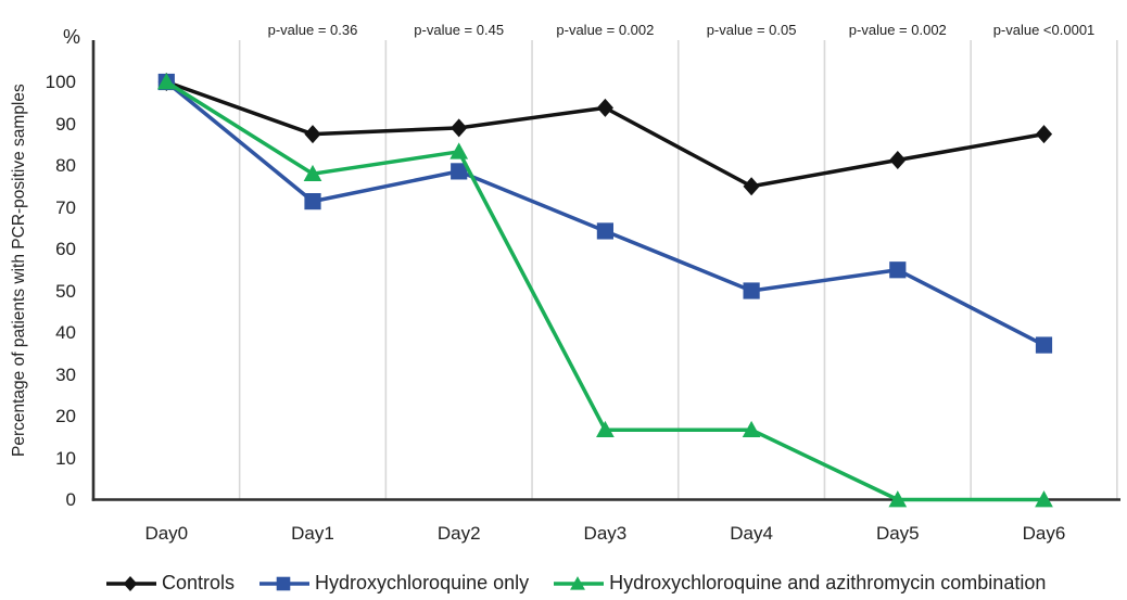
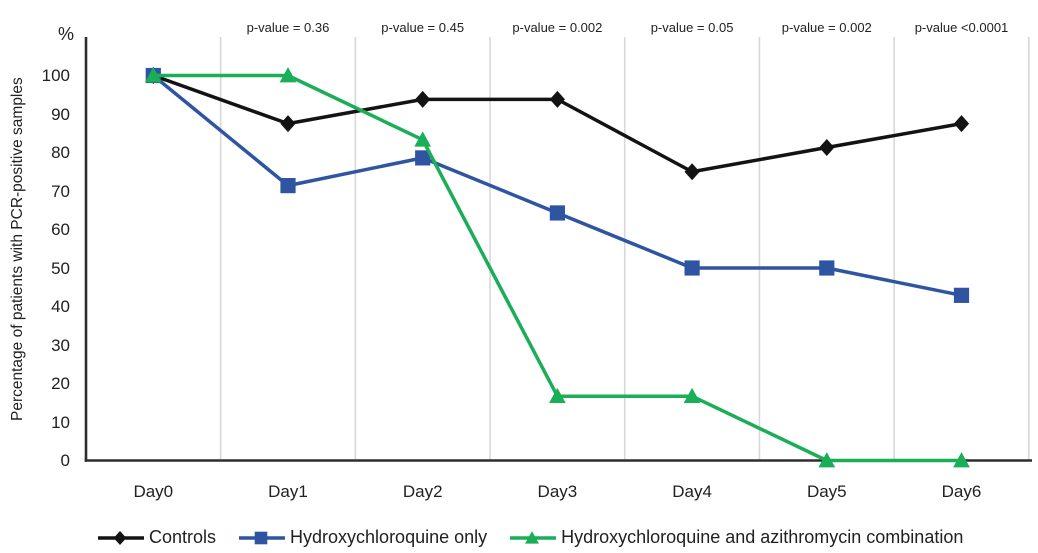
Hydroxychloroquine and azithromycin combination/Day1: 78 -> 100
Controls/Day2: 89 -> 94
Hydroxychloroquine only/Day5: 55 -> 50
Hydroxychloroquine only/Day6: 37 -> 43
